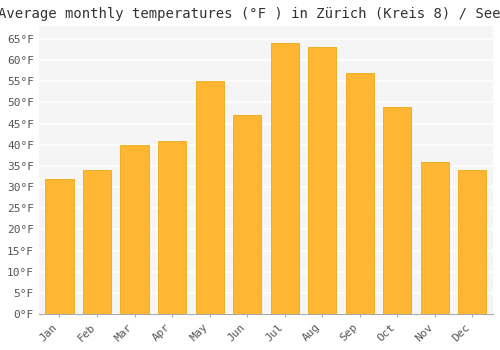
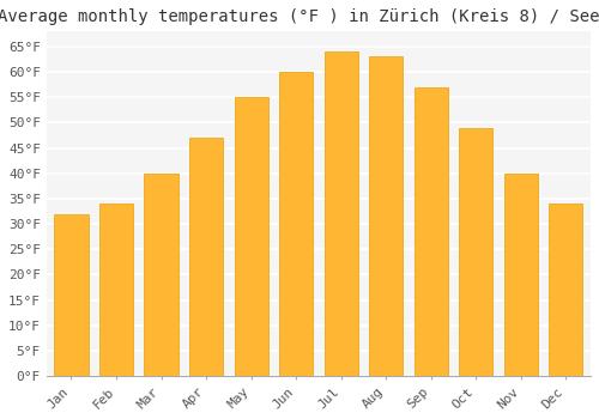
Apr: 41°F -> 47°F
Jun: 47°F -> 60°F
Nov: 36°F -> 40°F
